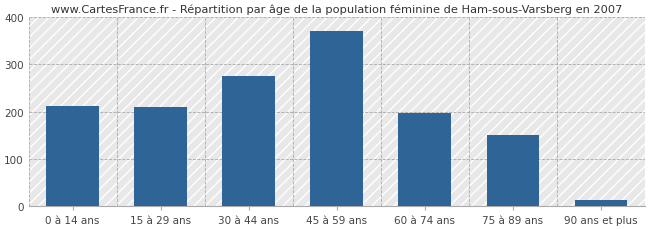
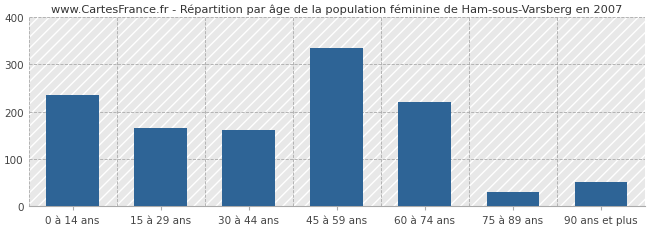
0 à 14 ans: 212 -> 235
15 à 29 ans: 210 -> 165
30 à 44 ans: 275 -> 160
45 à 59 ans: 370 -> 335
60 à 74 ans: 196 -> 220
75 à 89 ans: 151 -> 30
90 ans et plus: 12 -> 50
